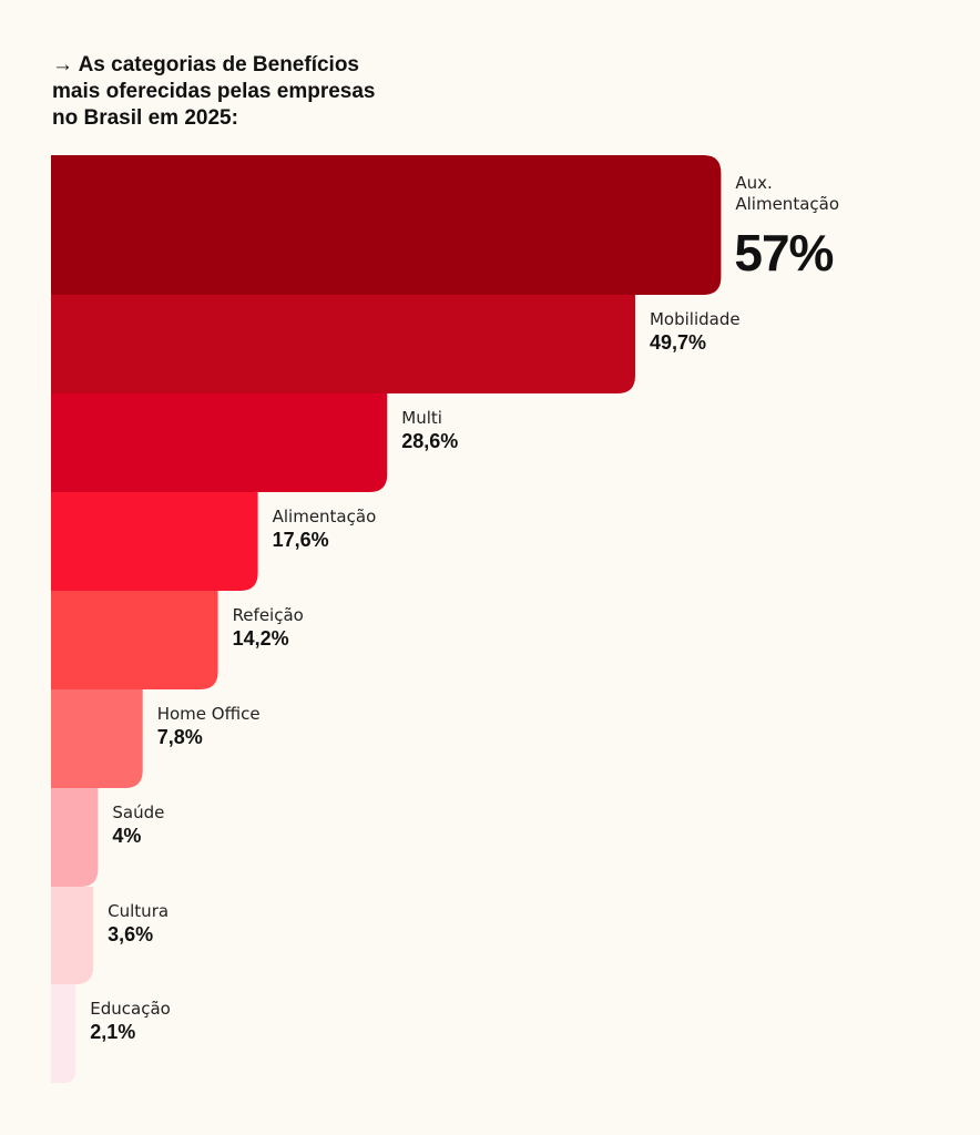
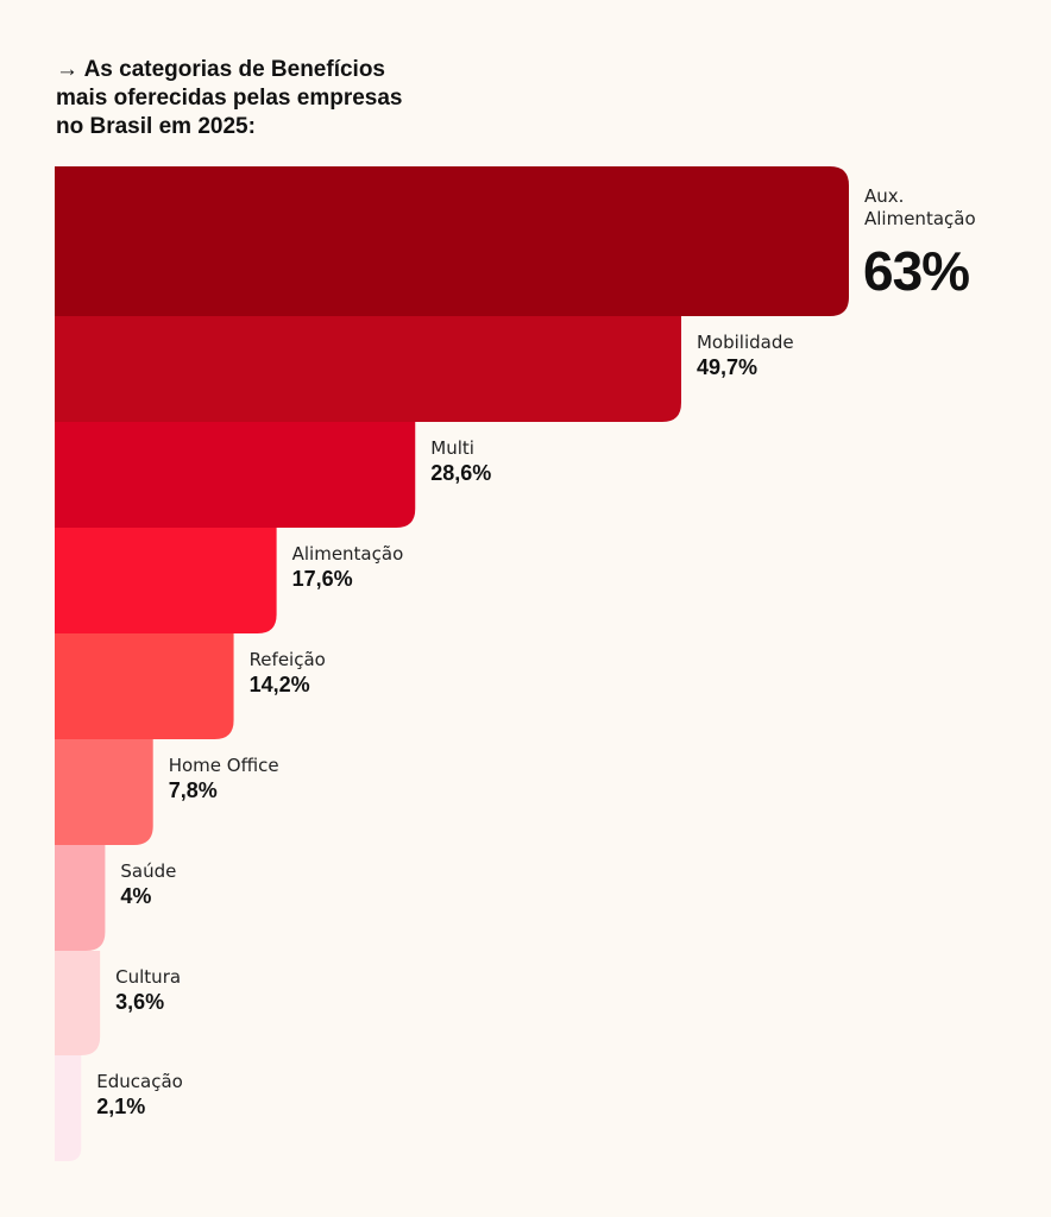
Aux. Alimentação: 57% -> 63%
